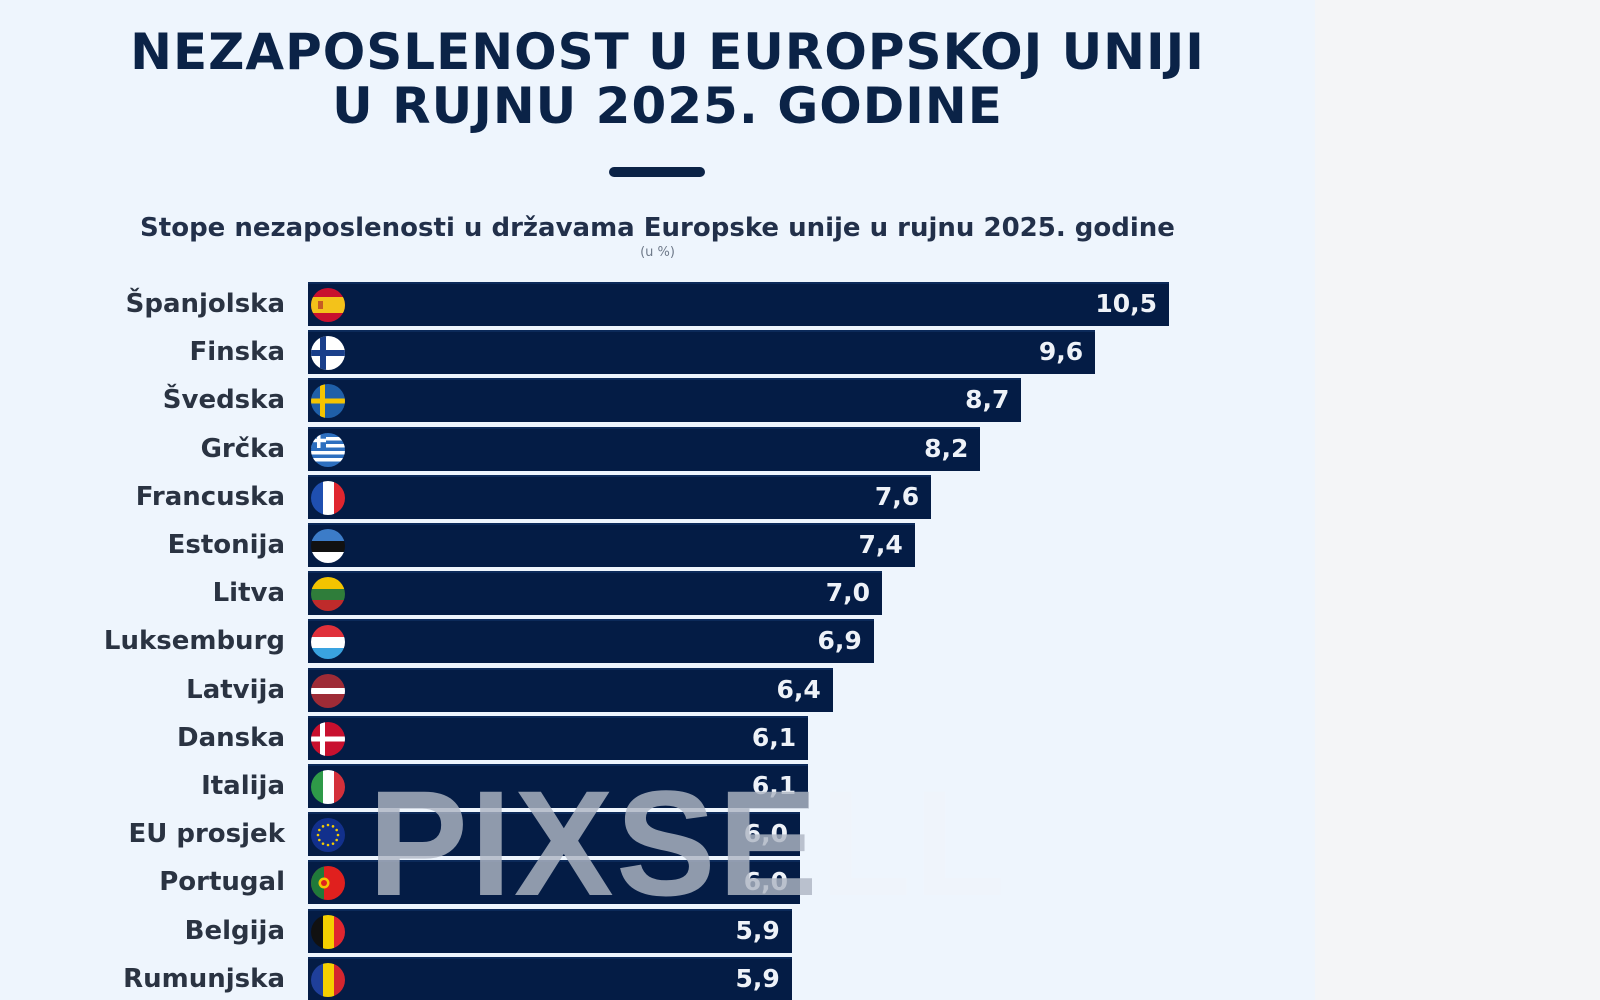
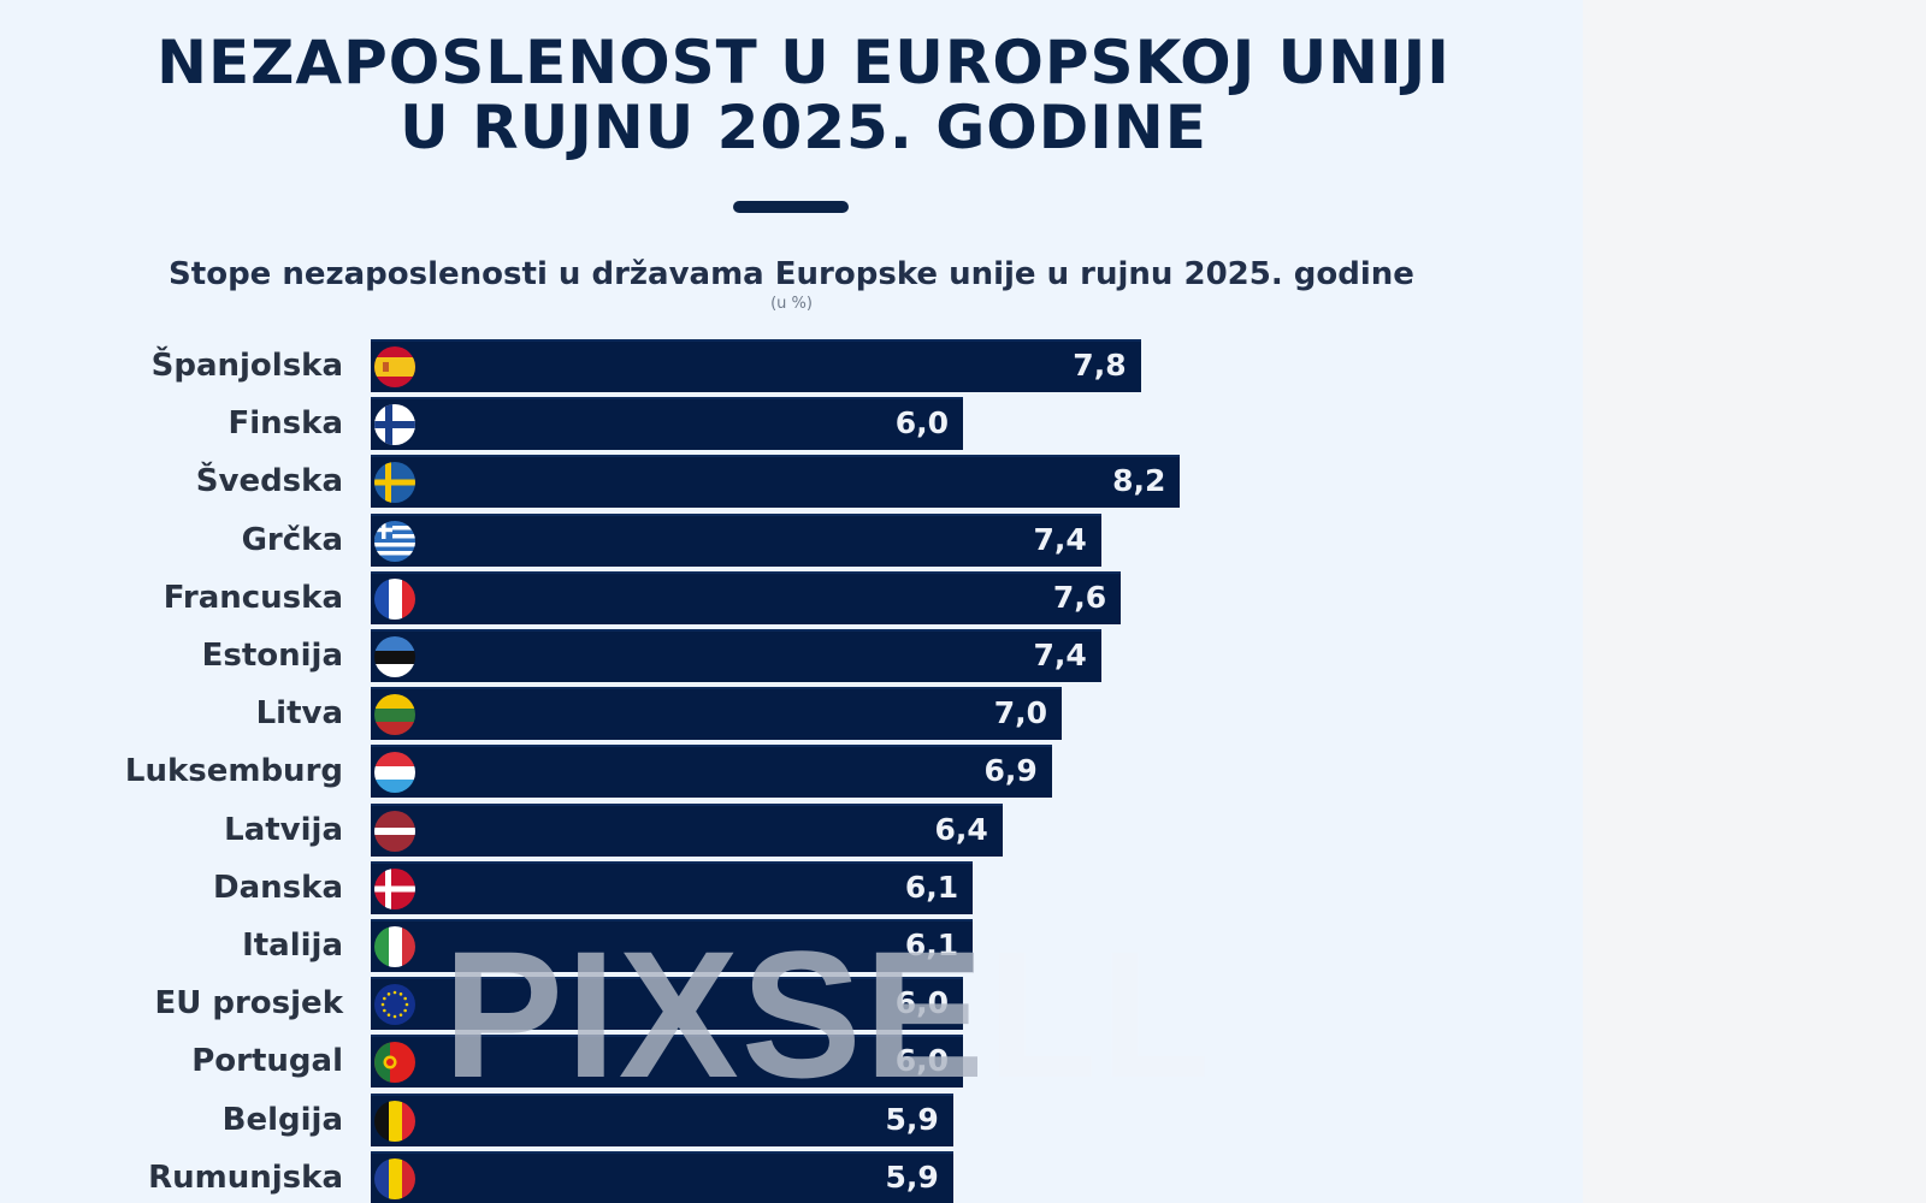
Španjolska: 10,5 -> 7,8
Finska: 9,6 -> 6,0
Švedska: 8,7 -> 8,2
Grčka: 8,2 -> 7,4
